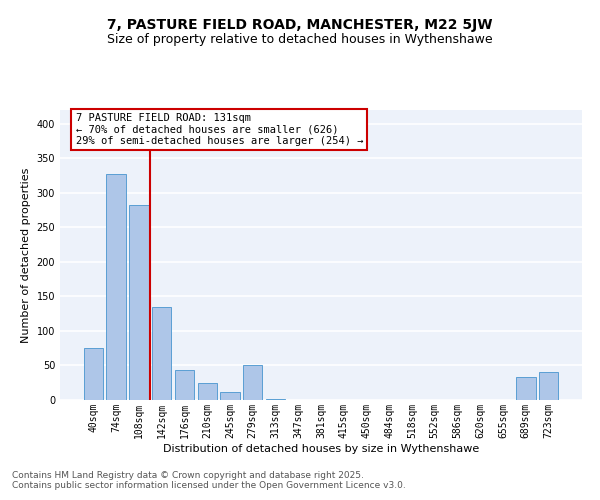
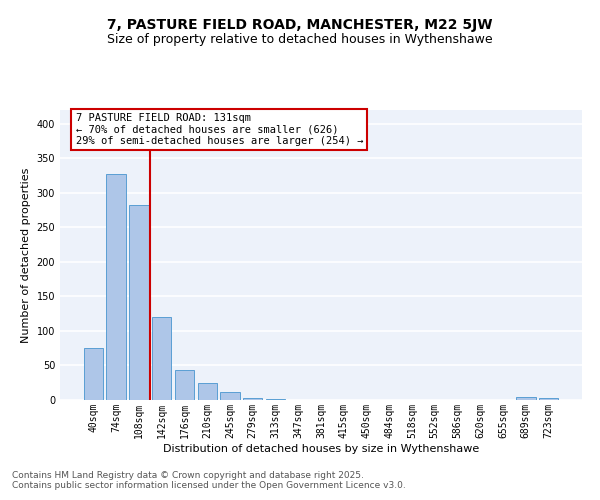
142sqm: 134 -> 120
279sqm: 50 -> 3
689sqm: 34 -> 5
723sqm: 40 -> 3
